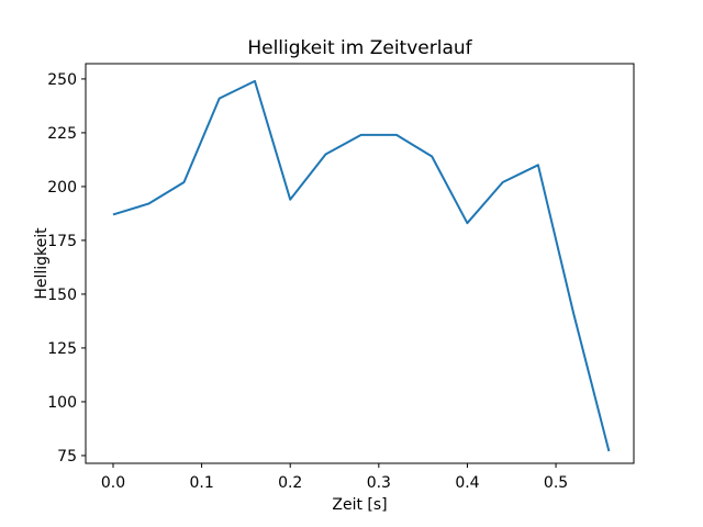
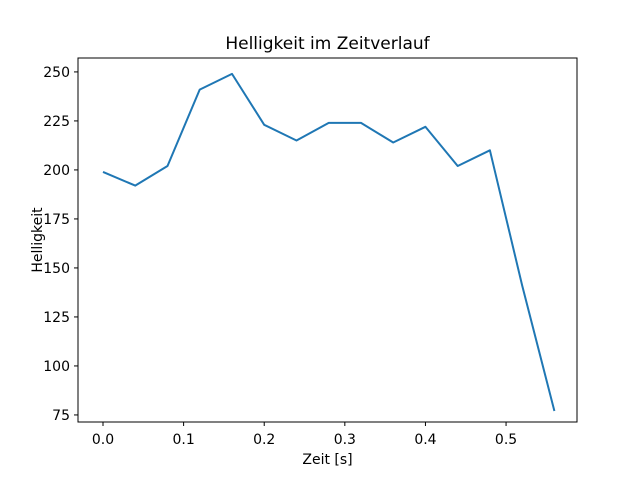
0.0: 187 -> 199
0.2: 194 -> 223
0.4: 183 -> 222
